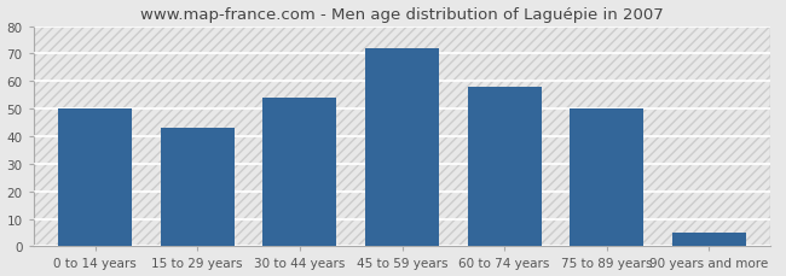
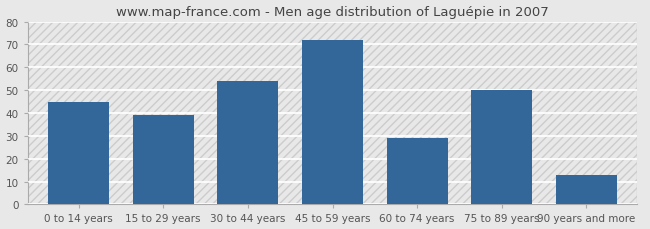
0 to 14 years: 50 -> 45
15 to 29 years: 43 -> 39
60 to 74 years: 58 -> 29
90 years and more: 5 -> 13
